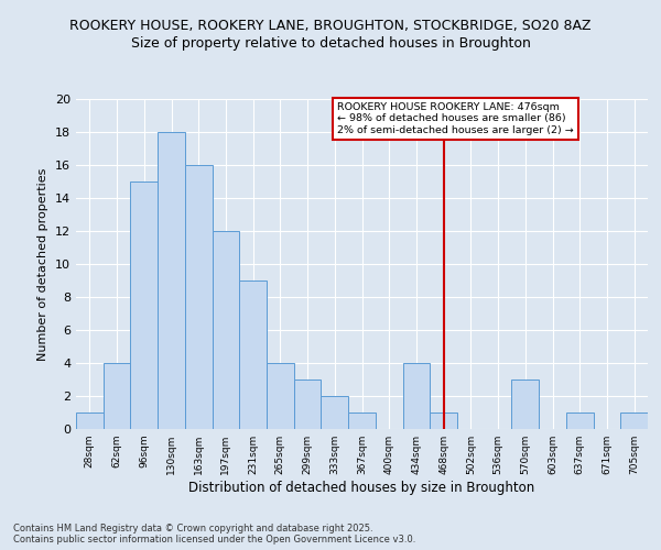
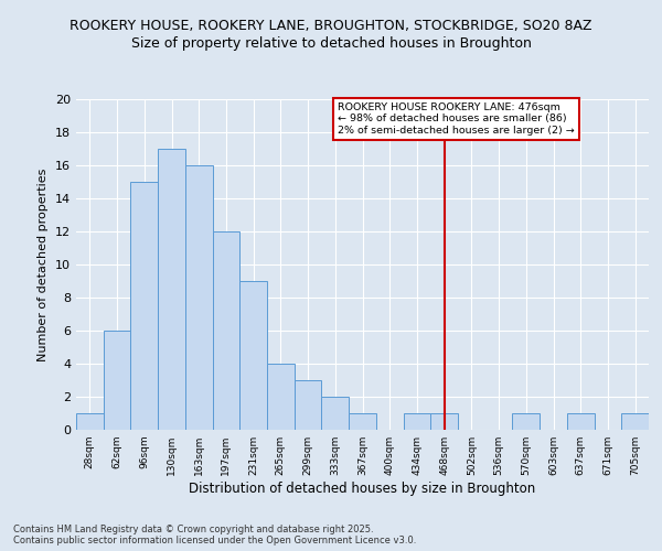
62sqm: 4 -> 6
130sqm: 18 -> 17
434sqm: 4 -> 1
570sqm: 3 -> 1
